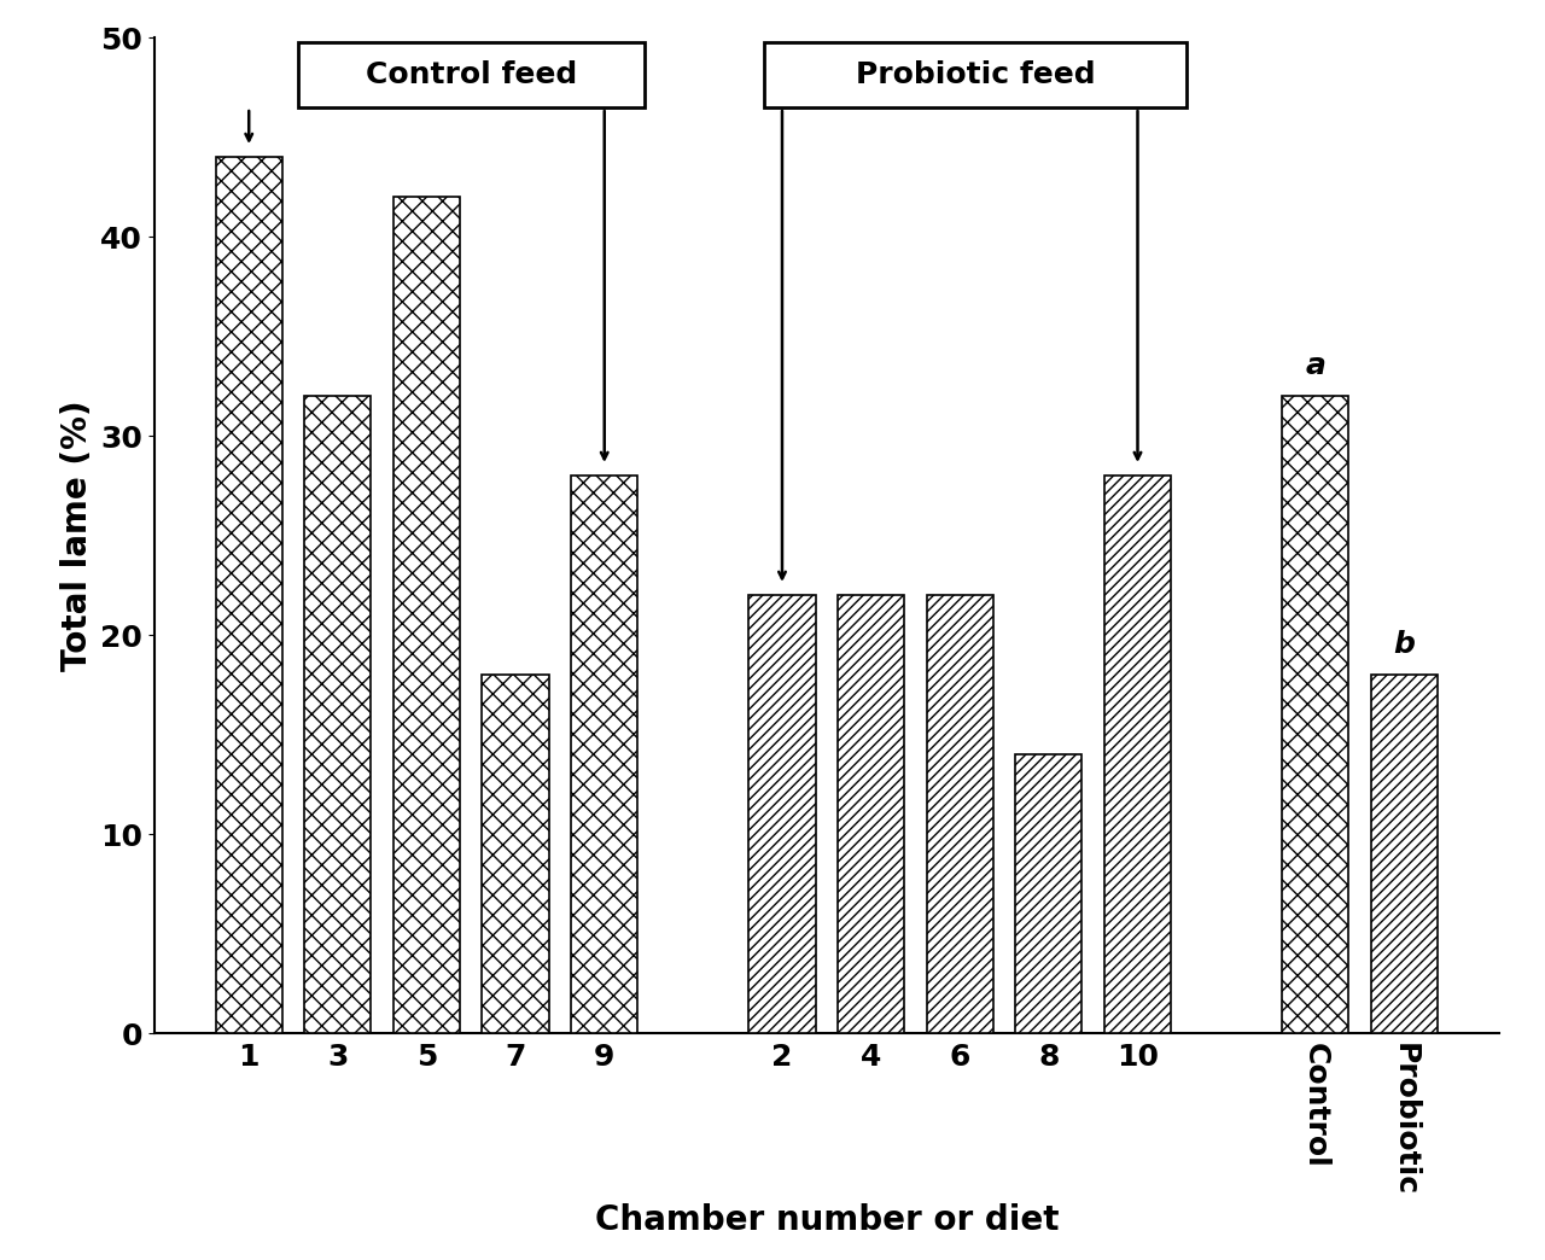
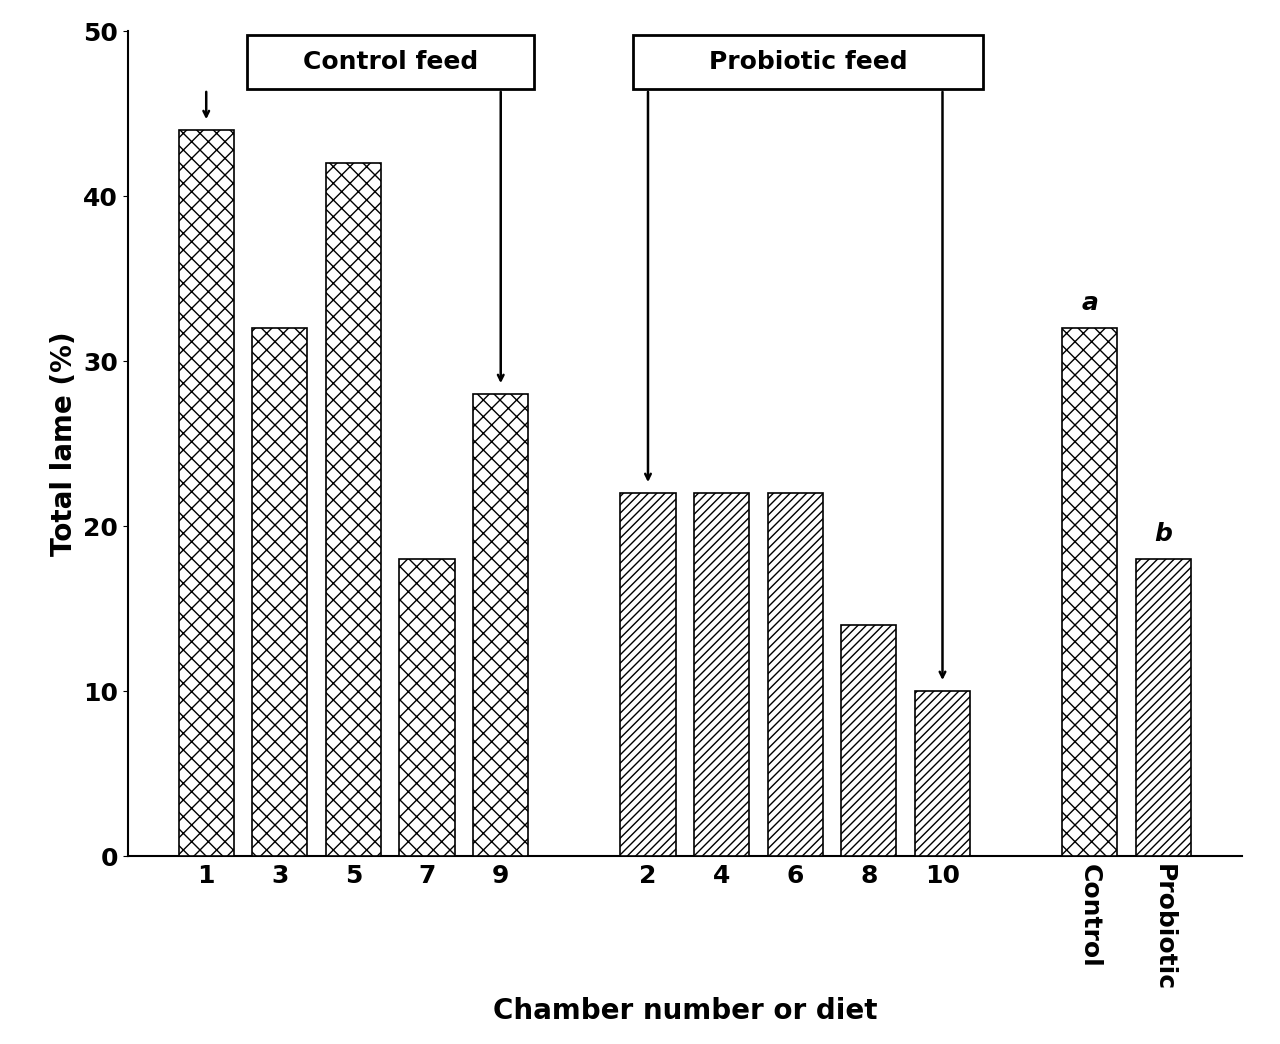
10: 28 -> 10
